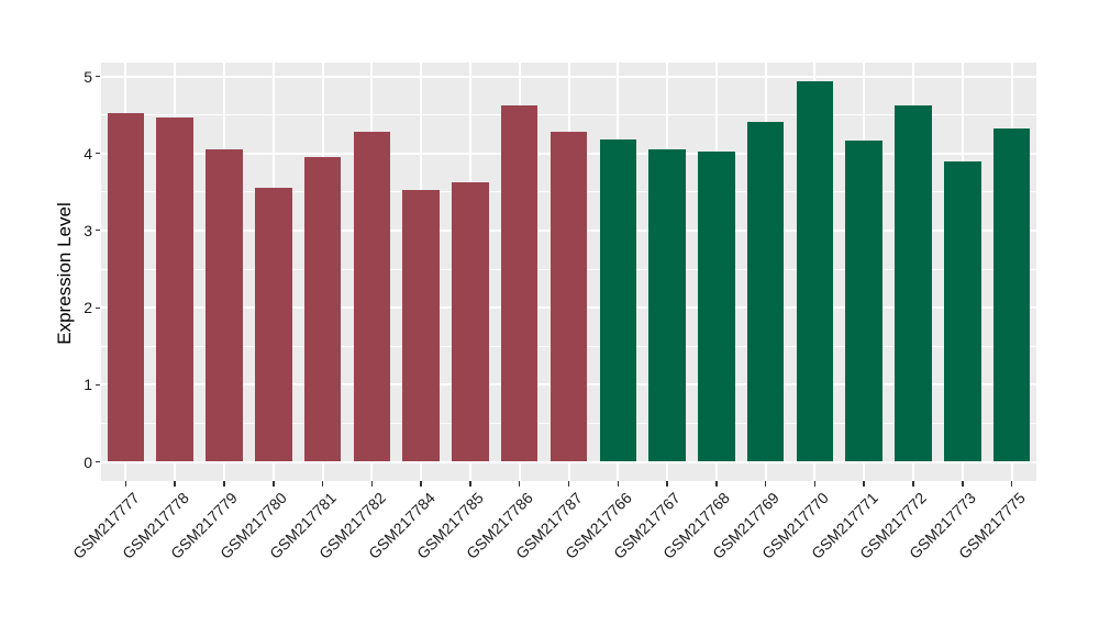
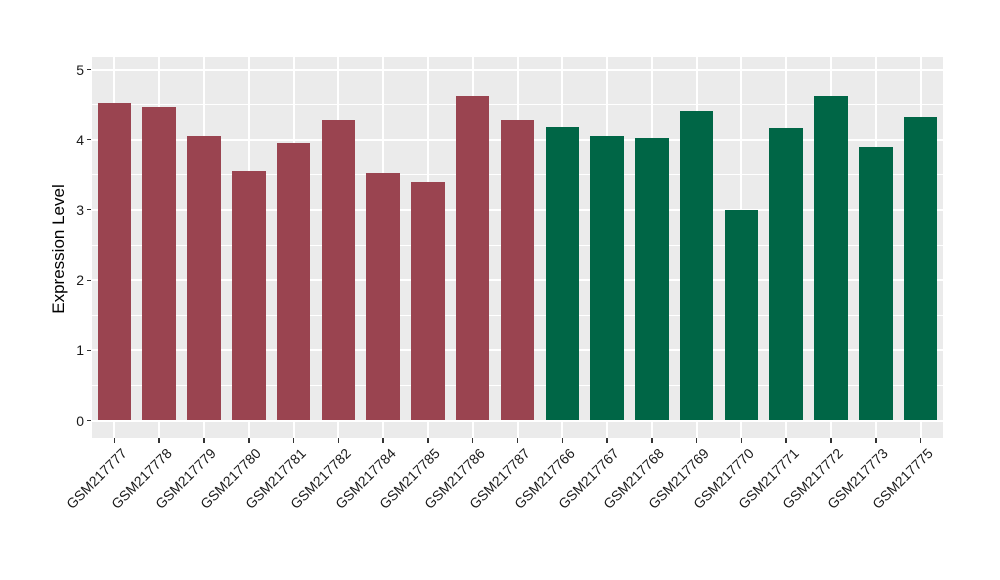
GSM217785: 3.6 -> 3.4
GSM217770: 4.9 -> 3.0
